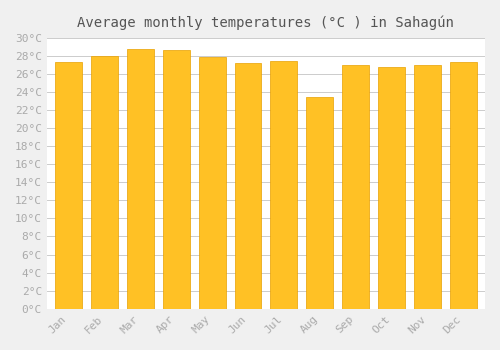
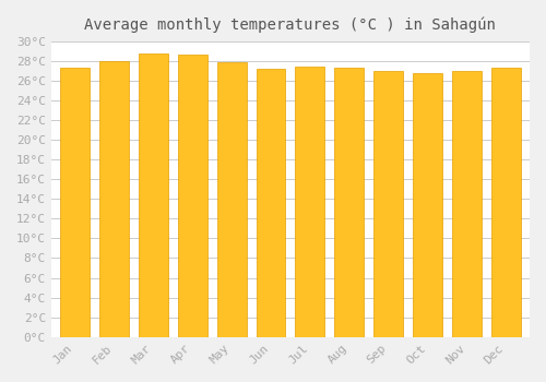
Aug: 23.4°C -> 27.3°C
